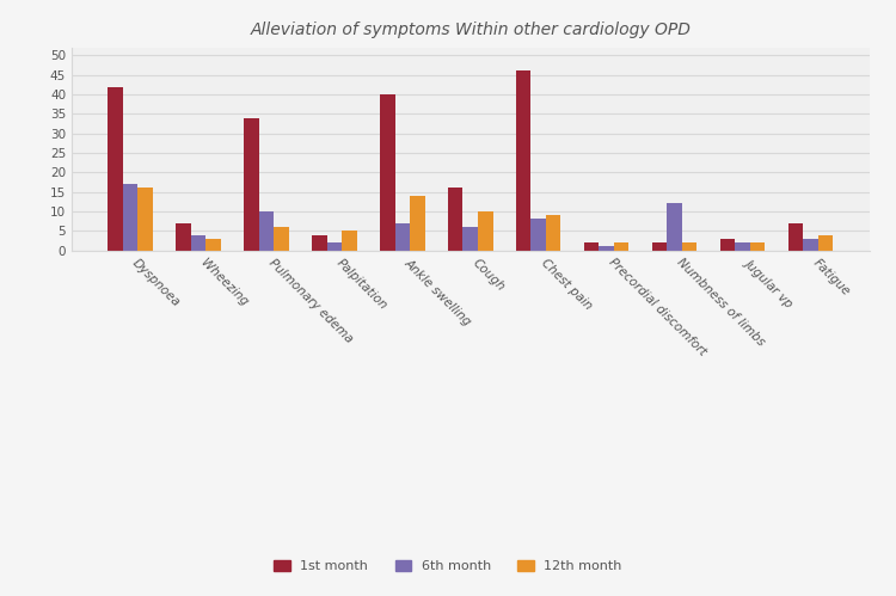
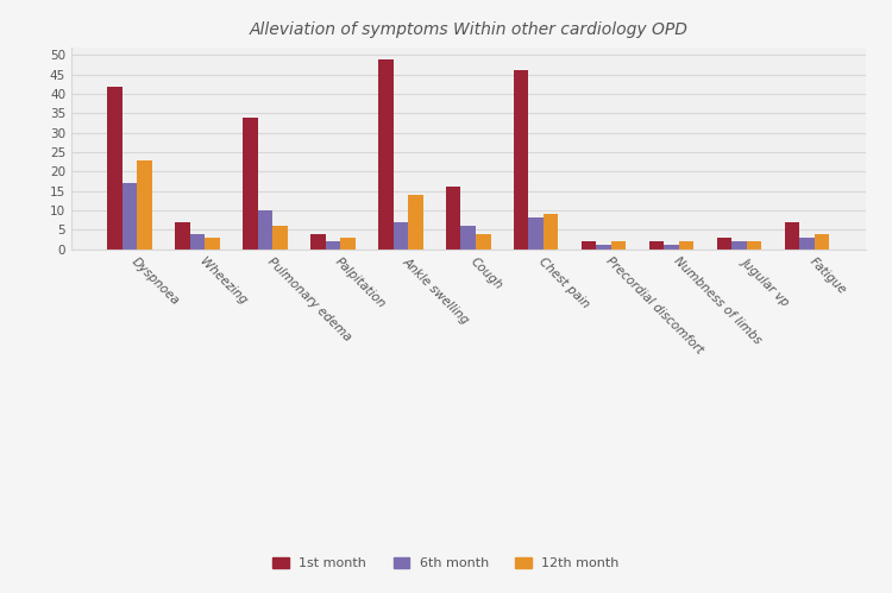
12th month/Dyspnoea: 16 -> 23
12th month/Palpitation: 5 -> 3
1st month/Ankle swelling: 40 -> 49
12th month/Cough: 10 -> 4
6th month/Numbness of limbs: 12 -> 1
